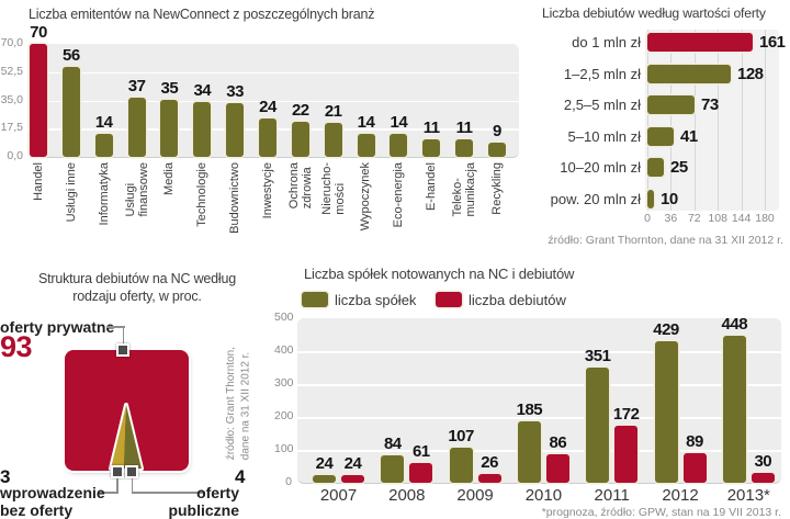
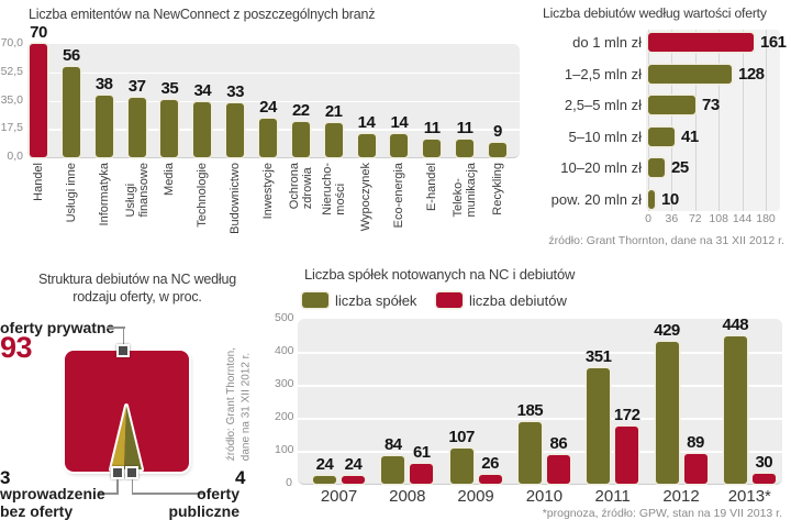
Liczba emitentów na NewConnect z poszczególnych branż/Informatyka: 14 -> 38
